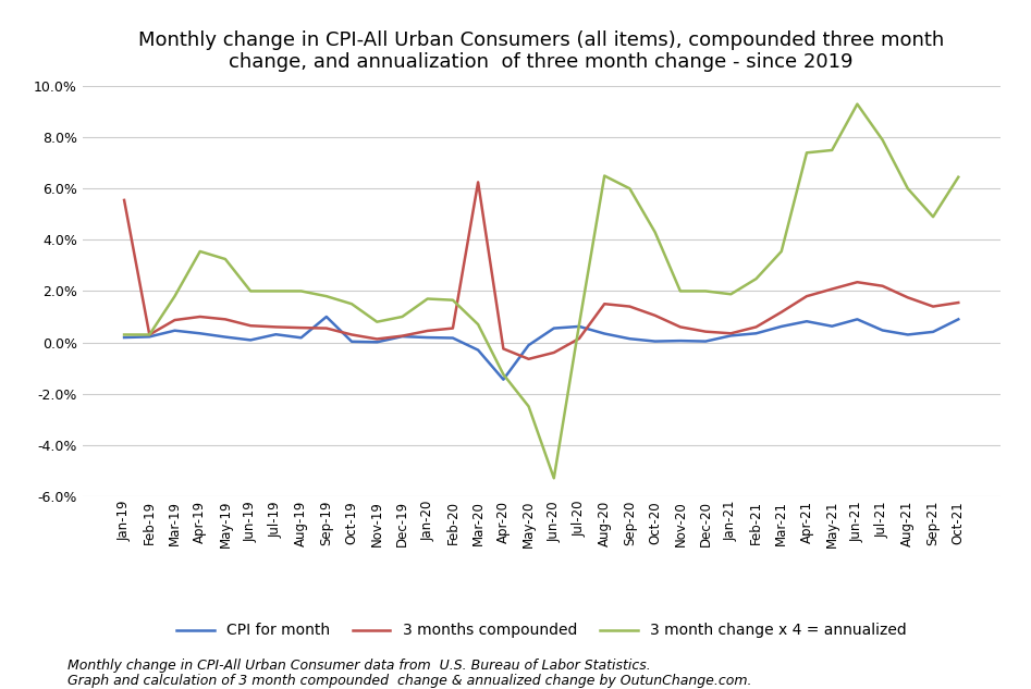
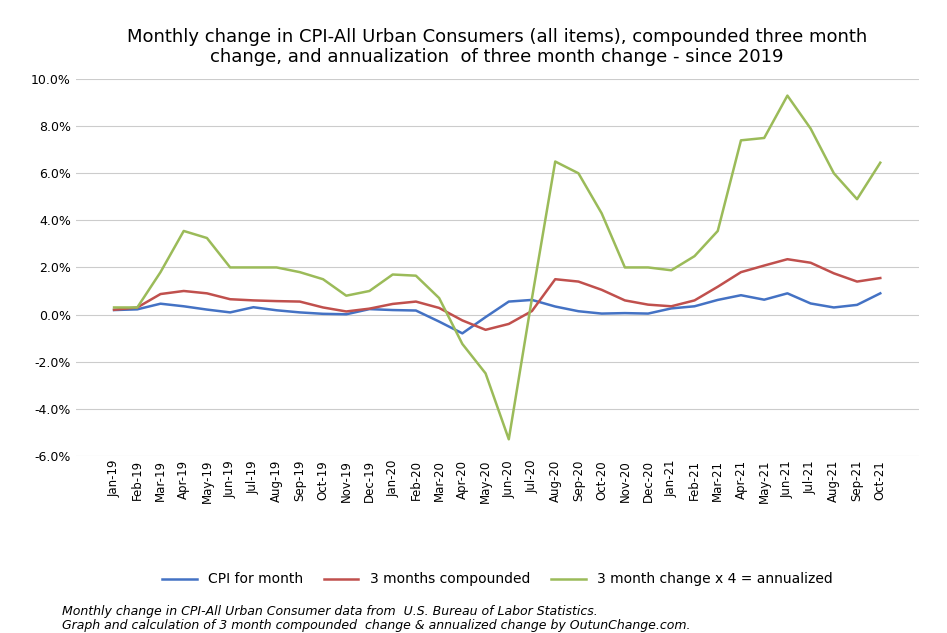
3 months compounded/Jan-19: 5.55% -> 0.20%
CPI for month/Sep-19: 1.00% -> 0.09%
3 months compounded/Mar-20: 6.25% -> 0.28%
CPI for month/Apr-20: -1.45% -> -0.80%
